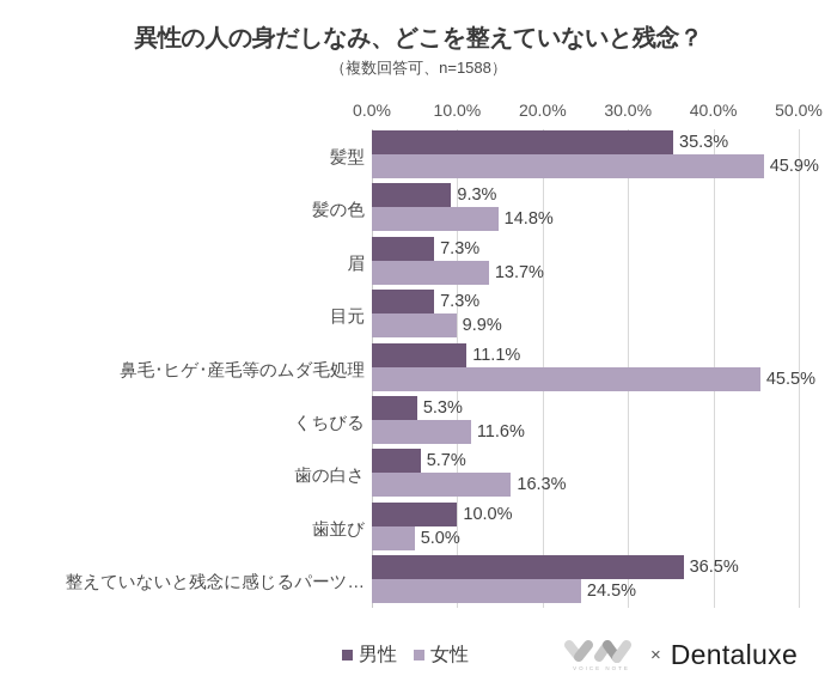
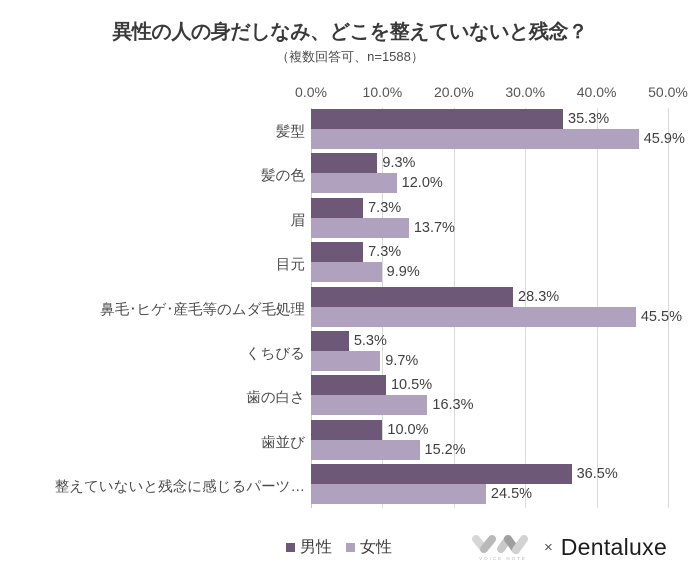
女性/髪の色: 14.8% -> 12.0%
男性/鼻毛･ヒゲ･産毛等のムダ毛処理: 11.1% -> 28.3%
女性/くちびる: 11.6% -> 9.7%
男性/歯の白さ: 5.7% -> 10.5%
女性/歯並び: 5.0% -> 15.2%
